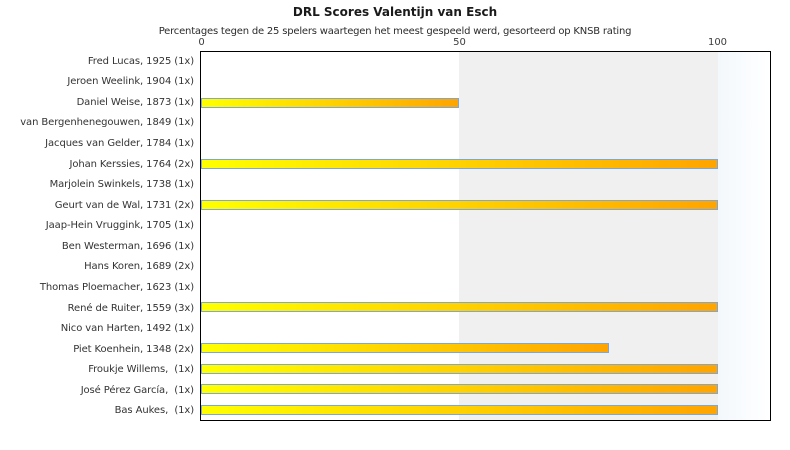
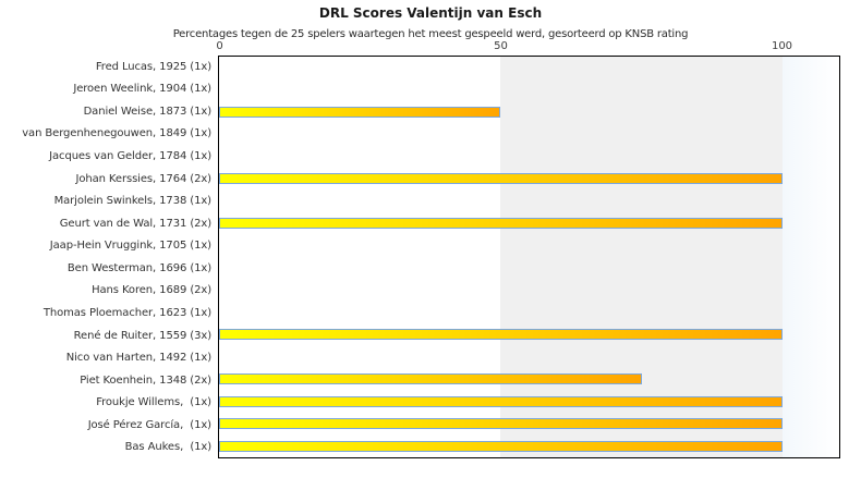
Piet Koenhein, 1348 (2x): 79 -> 75
